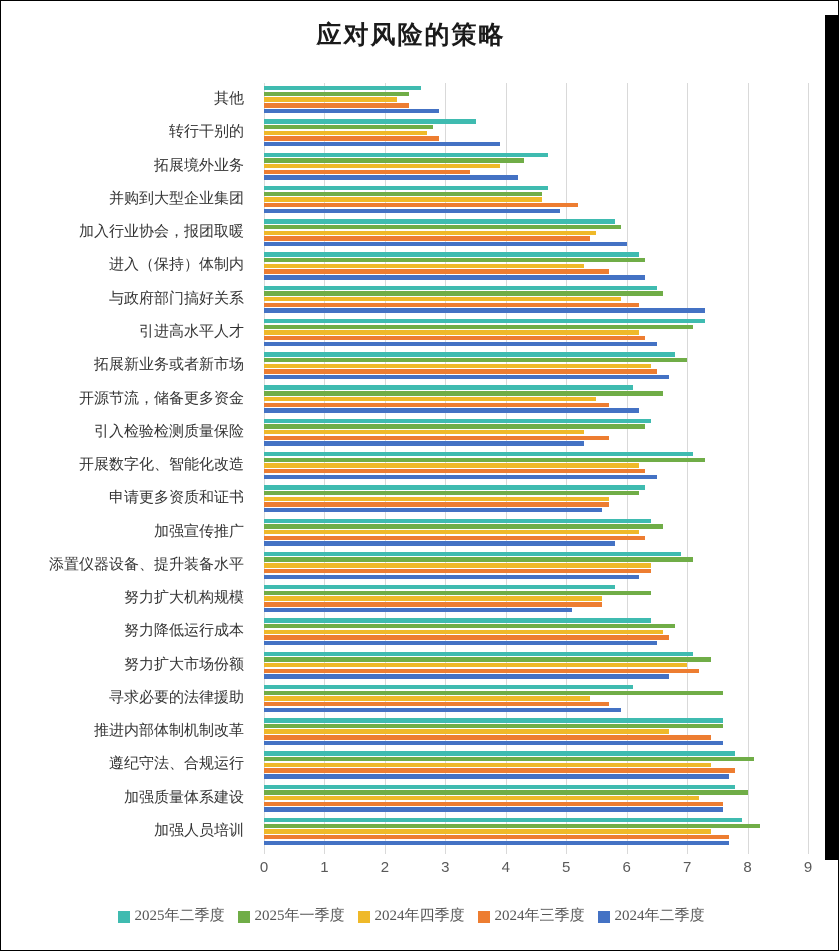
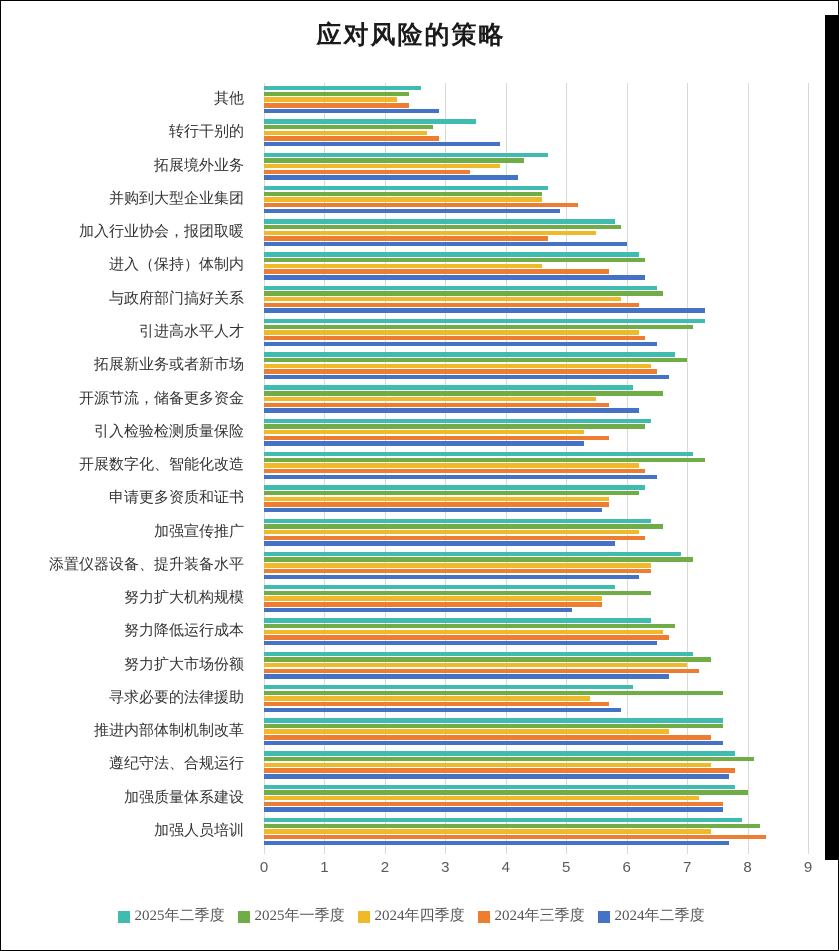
2024年三季度/加入行业协会，报团取暖: 5.4 -> 4.7
2024年四季度/进入（保持）体制内: 5.3 -> 4.6
2024年三季度/加强人员培训: 7.7 -> 8.3
